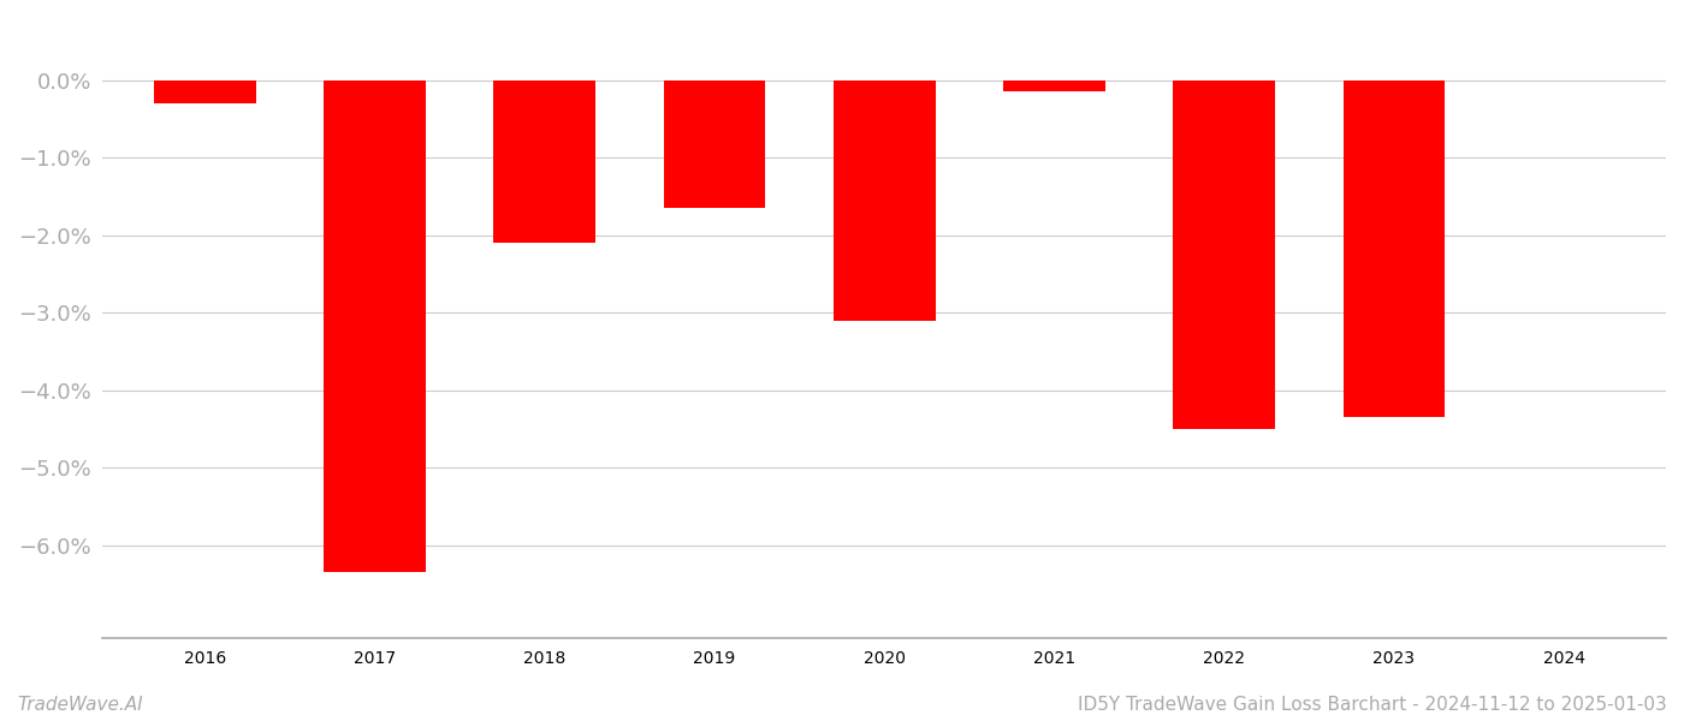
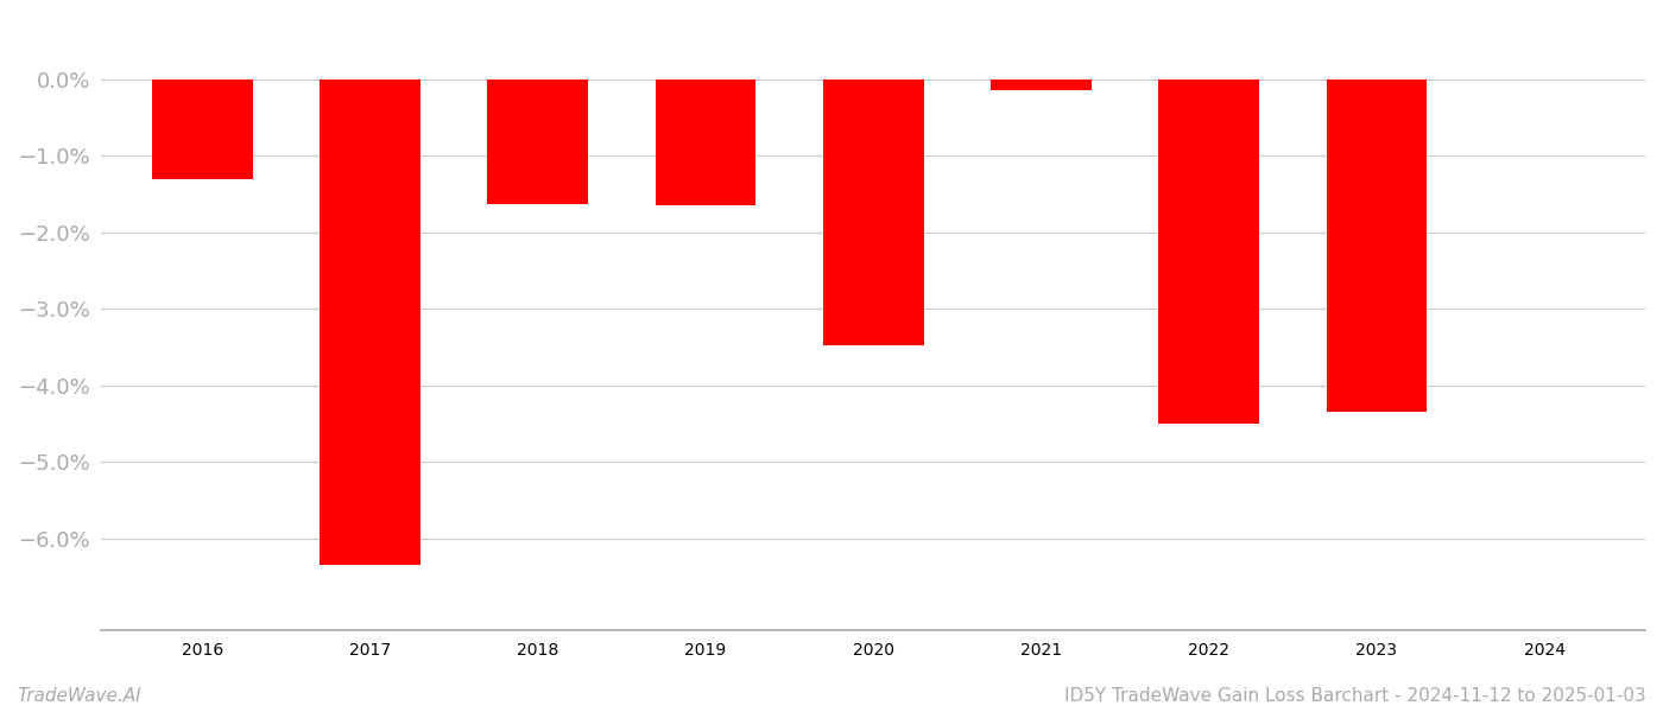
2016: -0.30% -> -1.30%
2018: -2.10% -> -1.64%
2020: -3.10% -> -3.48%
